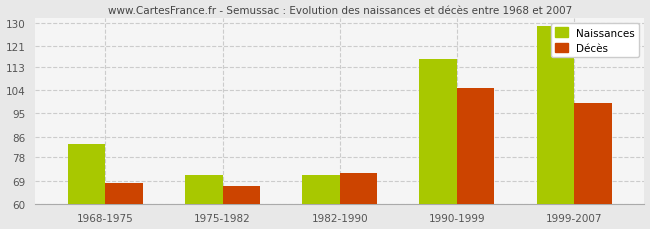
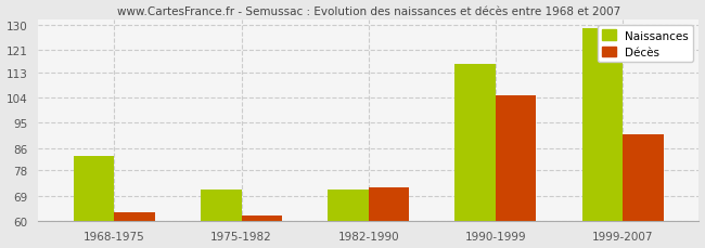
Décès/1968-1975: 68 -> 63
Décès/1975-1982: 67 -> 62
Décès/1999-2007: 99 -> 91
